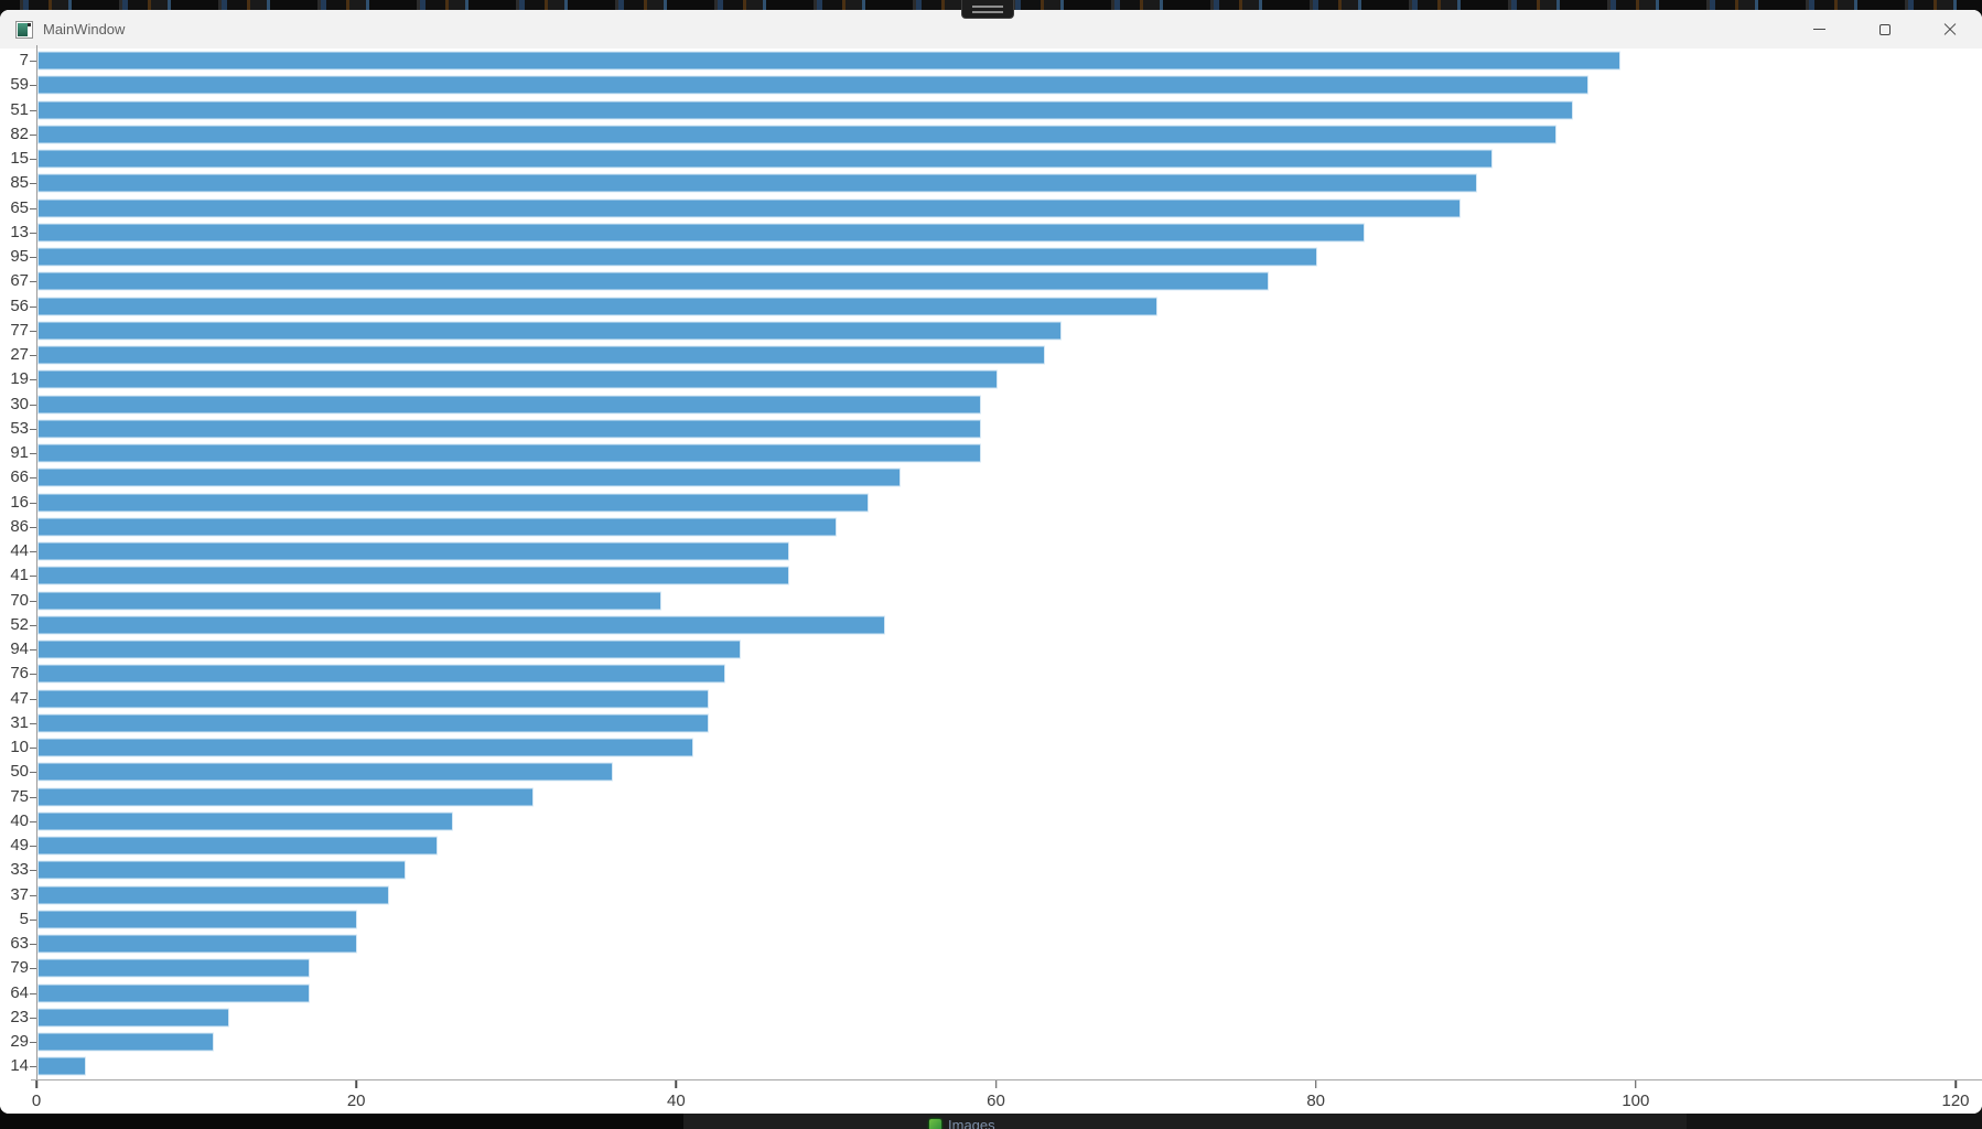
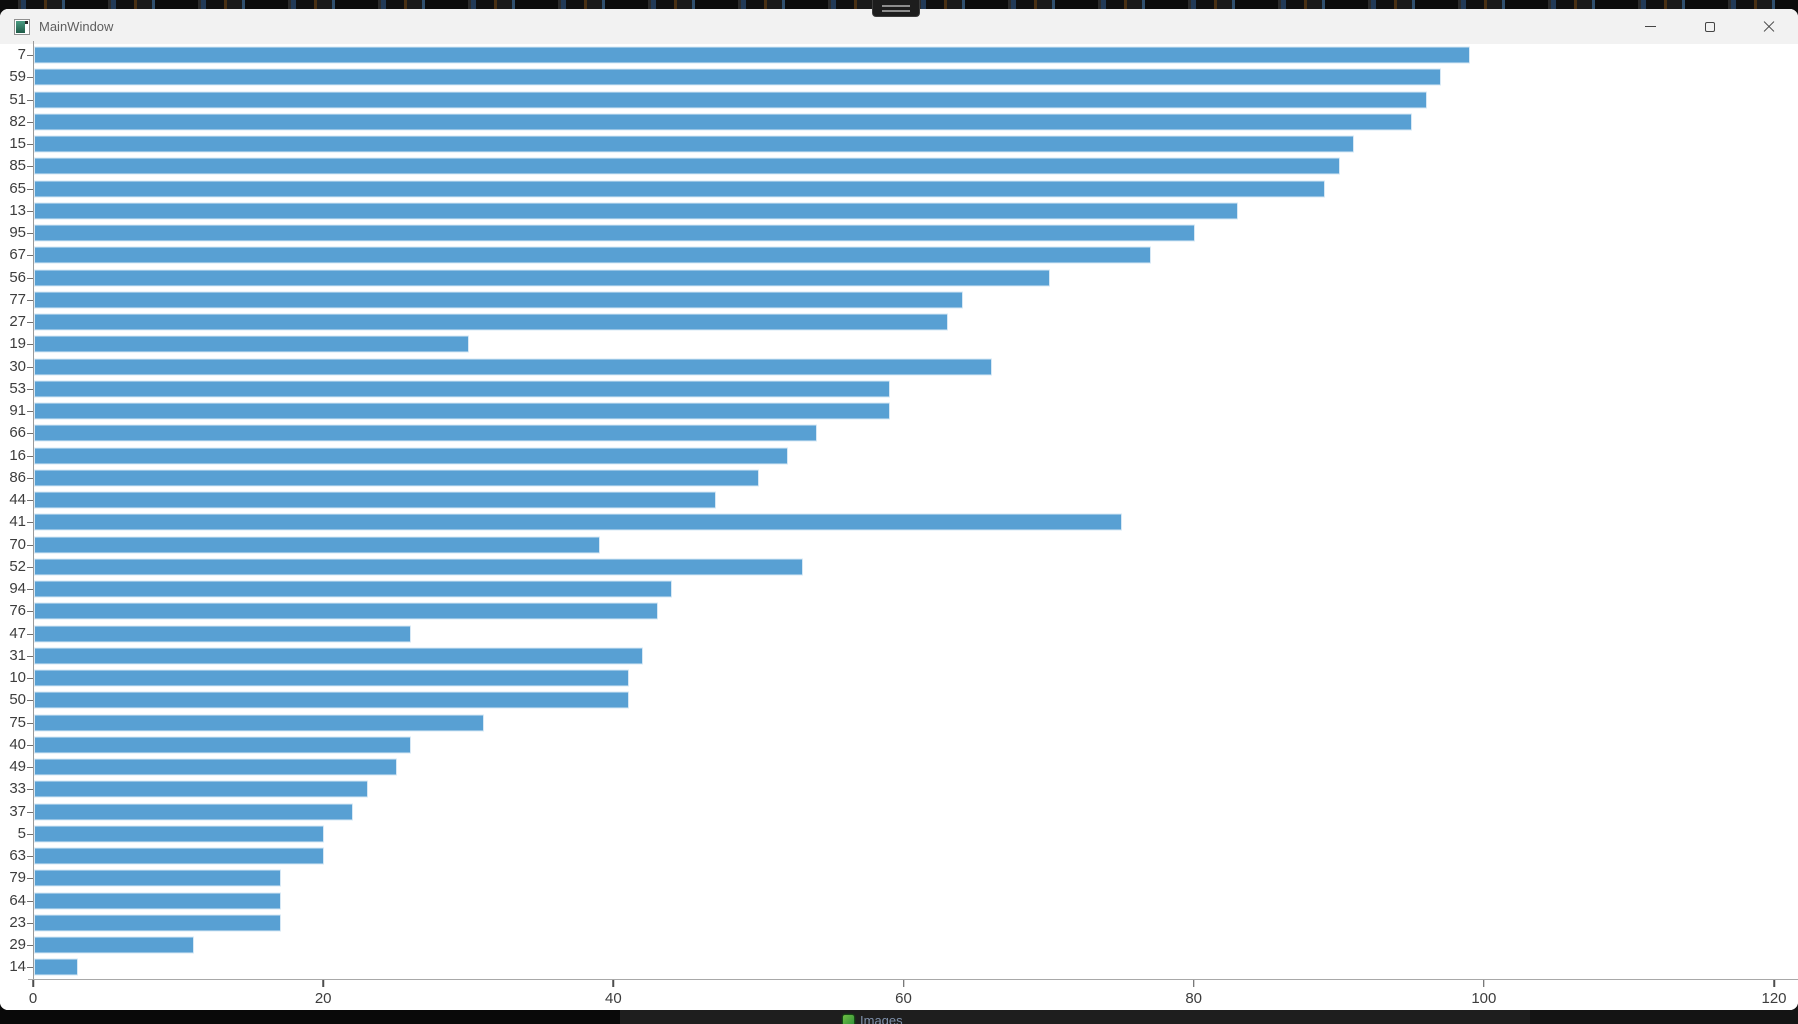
19: 60 -> 30
30: 59 -> 66
41: 47 -> 75
47: 42 -> 26
50: 36 -> 41
23: 12 -> 17
